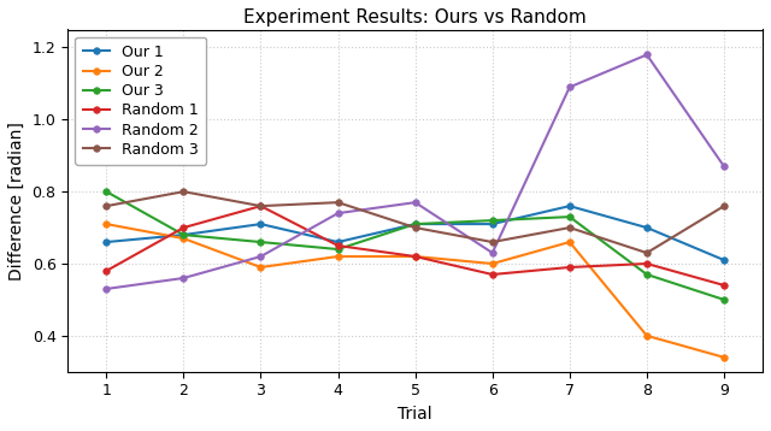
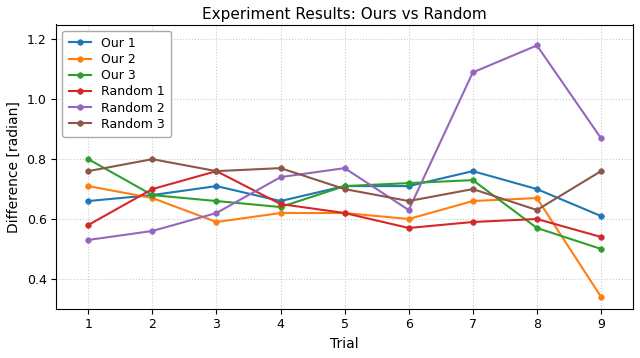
Our 2/8: 0.40 -> 0.67
